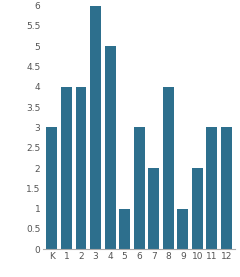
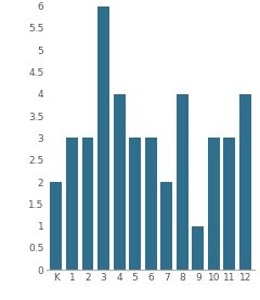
K: 3 -> 2
1: 4 -> 3
2: 4 -> 3
4: 5 -> 4
5: 1 -> 3
10: 2 -> 3
12: 3 -> 4
